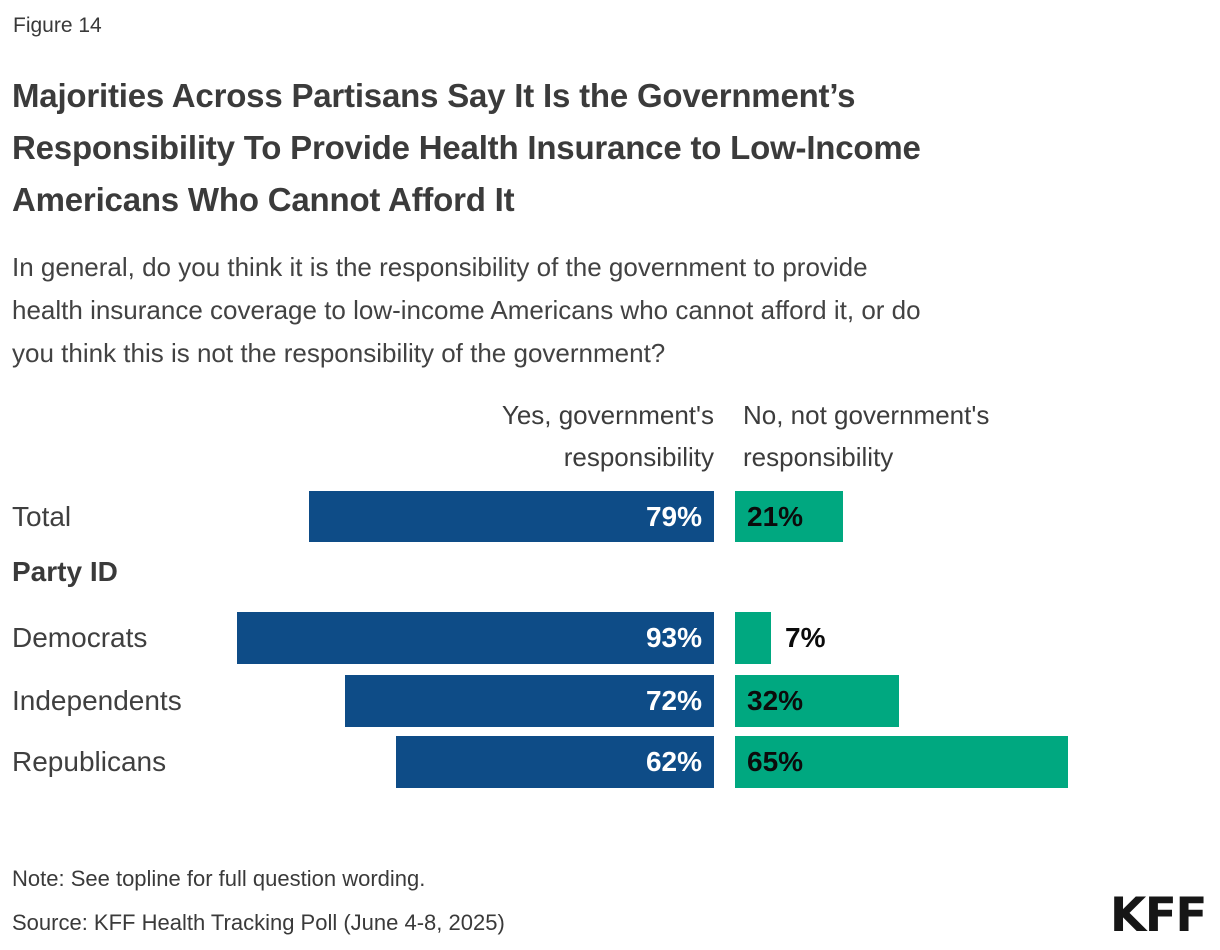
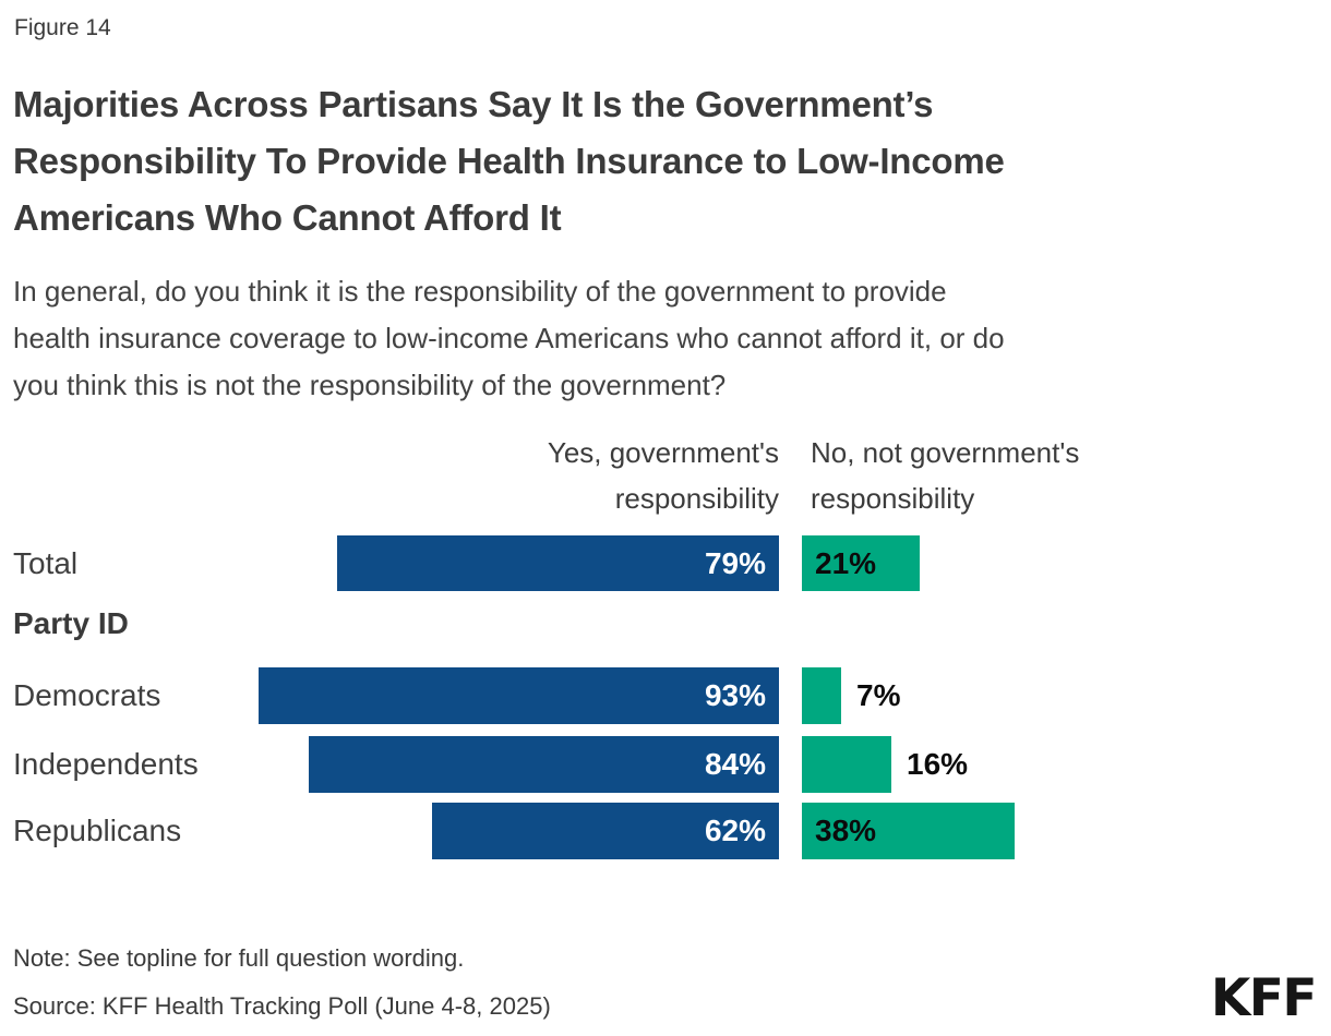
Yes, government's responsibility/Independents: 72% -> 84%
No, not government's responsibility/Independents: 32% -> 16%
No, not government's responsibility/Republicans: 65% -> 38%
